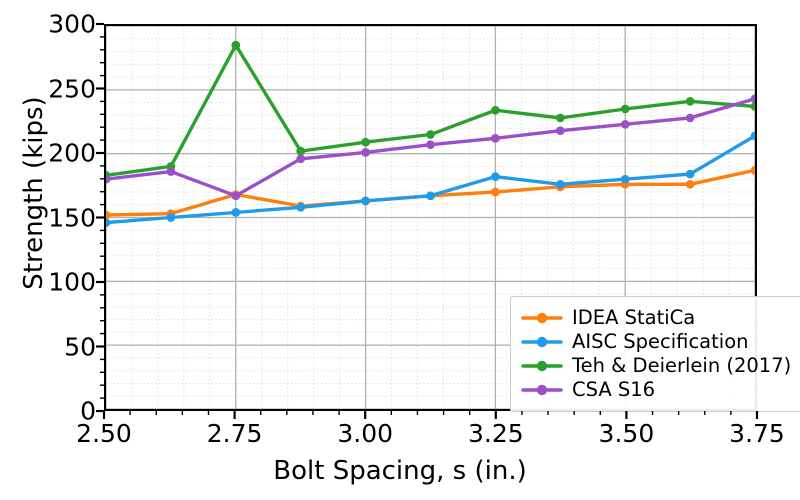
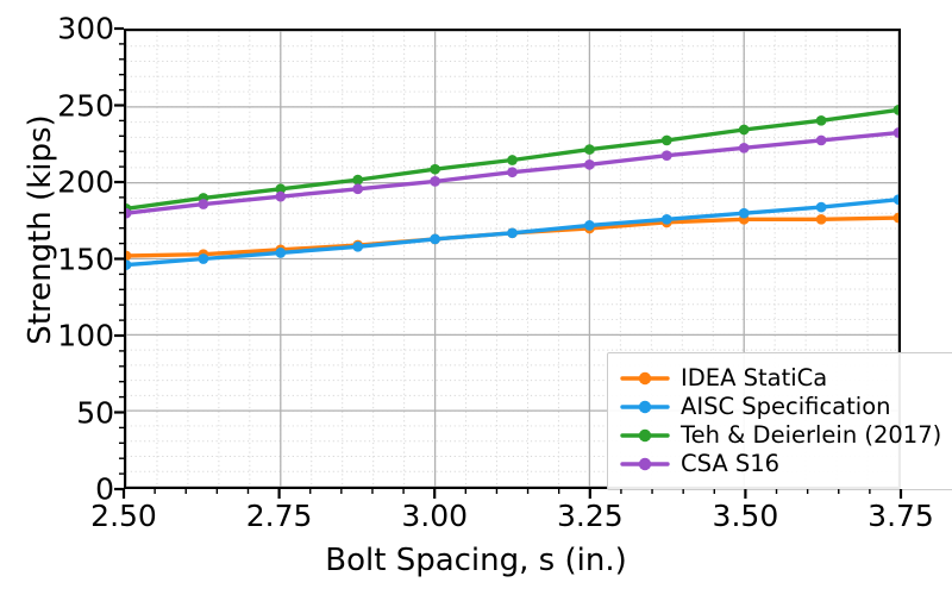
IDEA StatiCa/2.75: 168 -> 156
Teh & Deierlein (2017)/2.75: 285 -> 196
CSA S16/2.75: 167 -> 191
AISC Specification/3.25: 182 -> 172
Teh & Deierlein (2017)/3.25: 234 -> 222
IDEA StatiCa/3.75: 187 -> 177
AISC Specification/3.75: 214 -> 189
Teh & Deierlein (2017)/3.75: 237 -> 248
CSA S16/3.75: 243 -> 233
